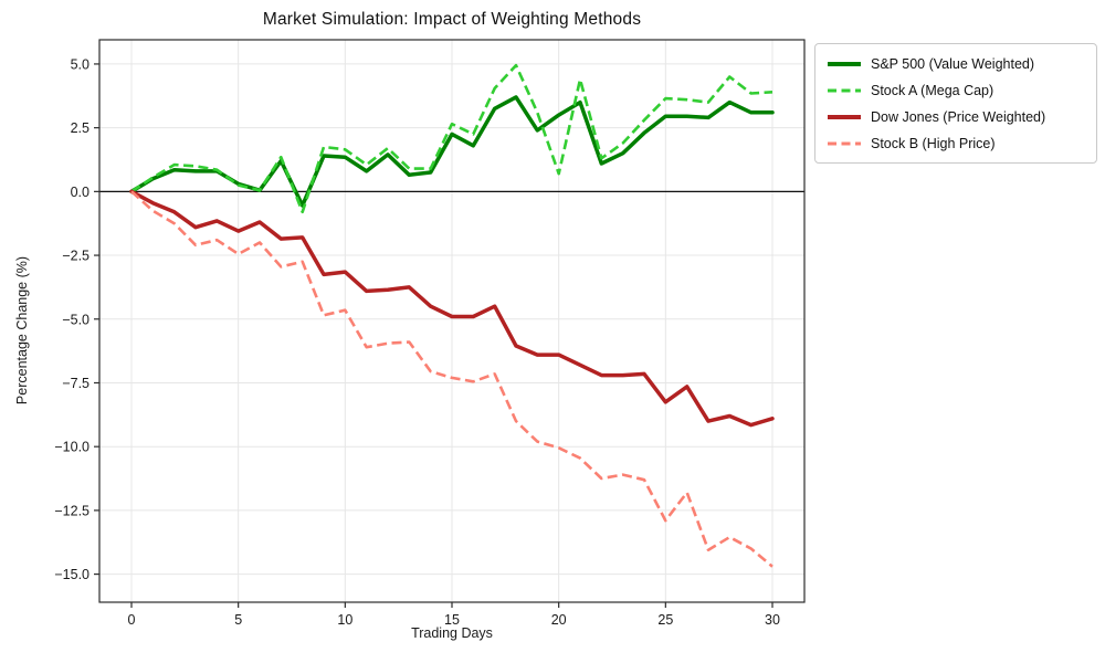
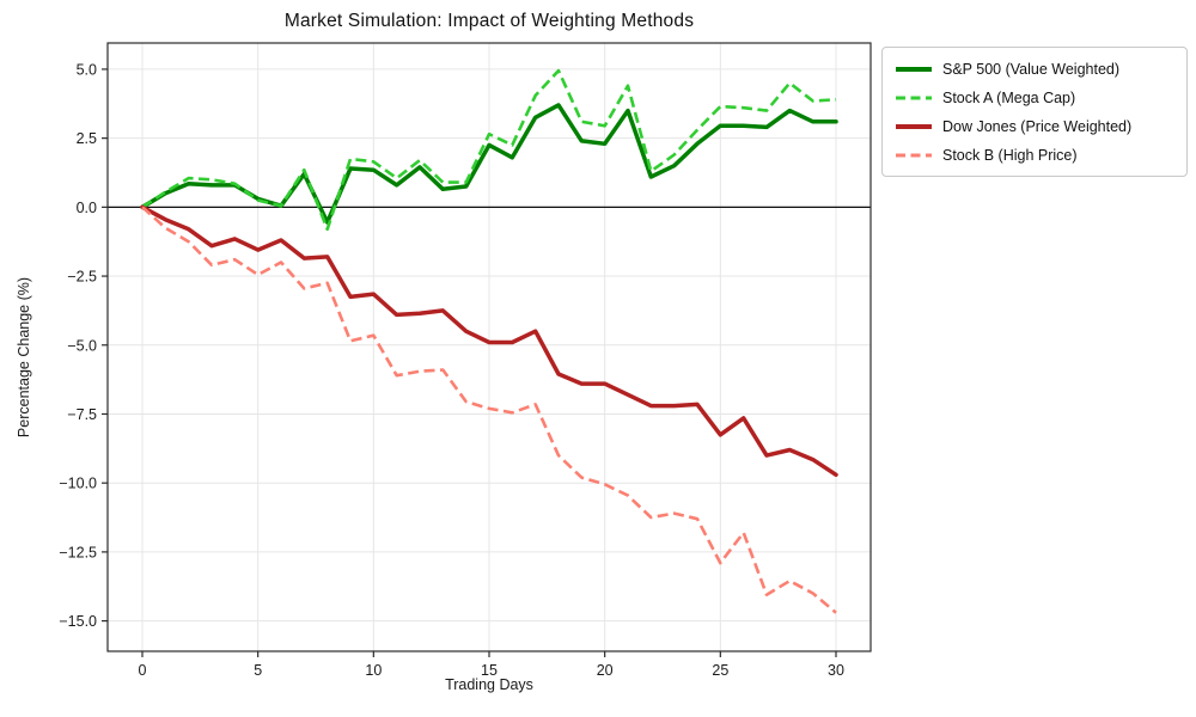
S&P 500 (Value Weighted)/20: 3.0 -> 2.3
Stock A (Mega Cap)/20: 0.7 -> 3.0
Dow Jones (Price Weighted)/30: -8.9 -> -9.7
